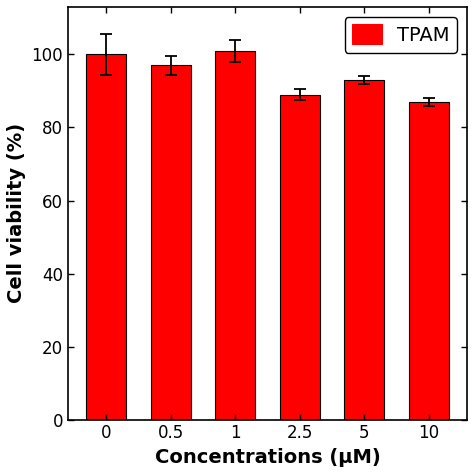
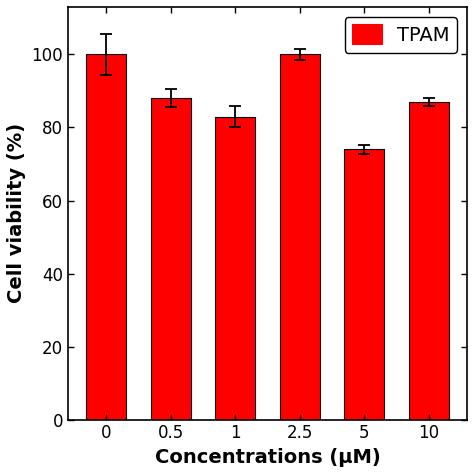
0.5: 97 -> 88
1: 101 -> 83
2.5: 89 -> 100
5: 93 -> 74
